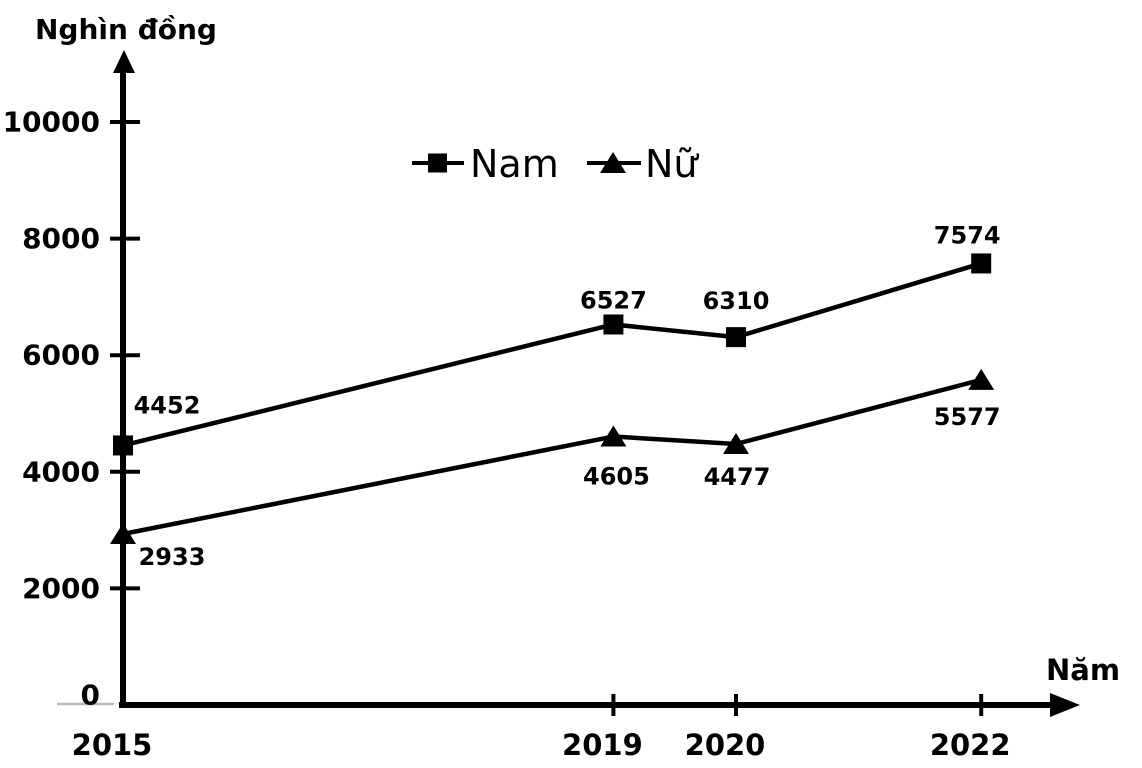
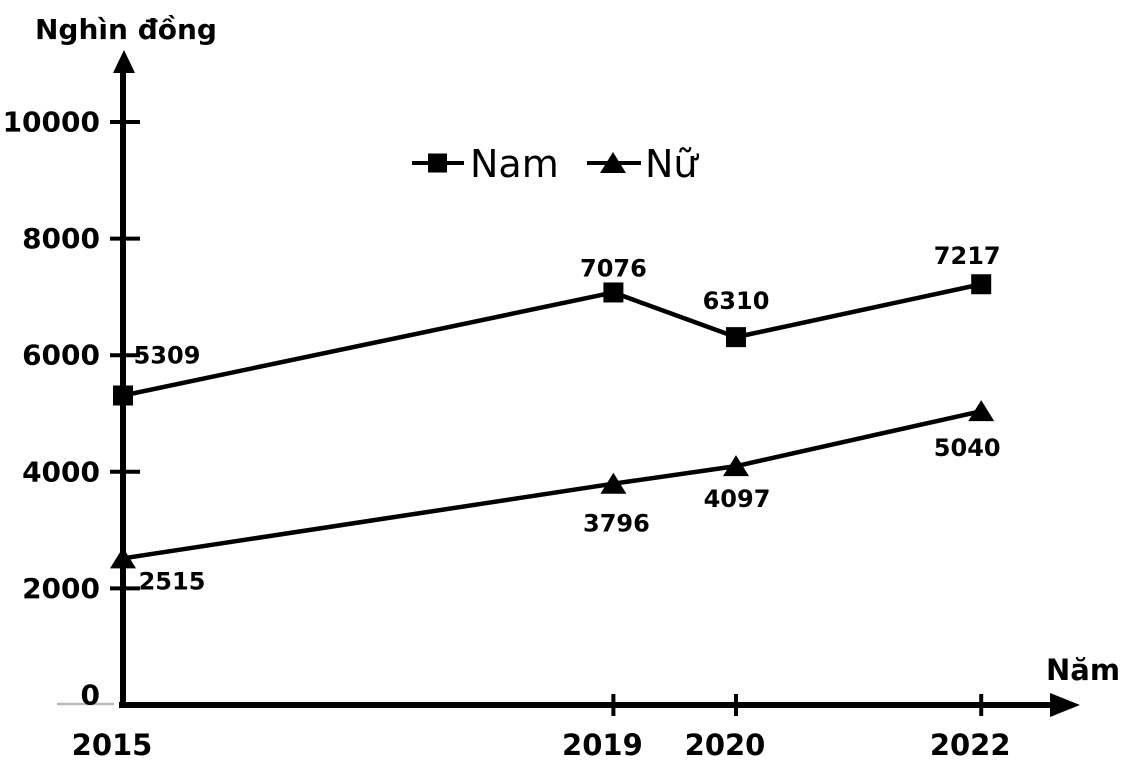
Nam/2015: 4452 -> 5309
Nữ/2015: 2933 -> 2515
Nam/2019: 6527 -> 7076
Nữ/2019: 4605 -> 3796
Nữ/2020: 4477 -> 4097
Nam/2022: 7574 -> 7217
Nữ/2022: 5577 -> 5040
